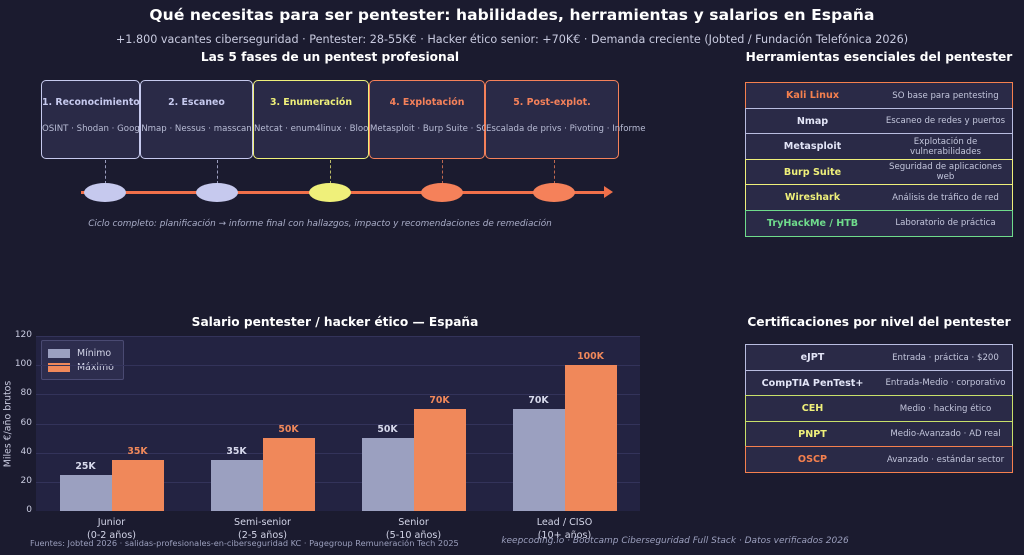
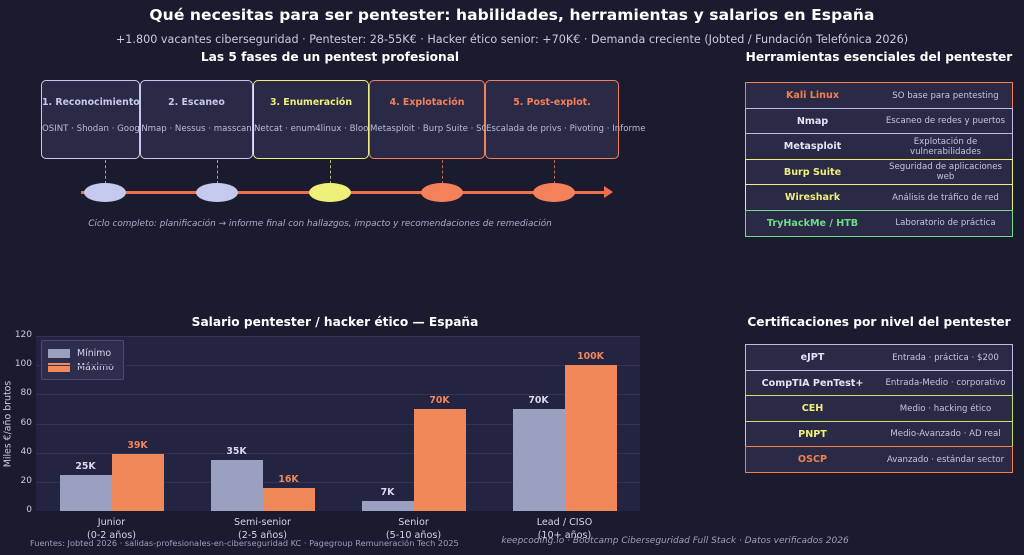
Máximo/Junior (0-2 años): 35K -> 39K
Máximo/Semi-senior (2-5 años): 50K -> 16K
Mínimo/Senior (5-10 años): 50K -> 7K
